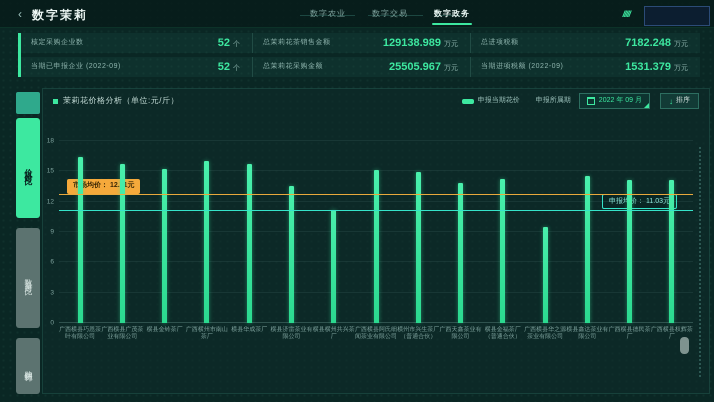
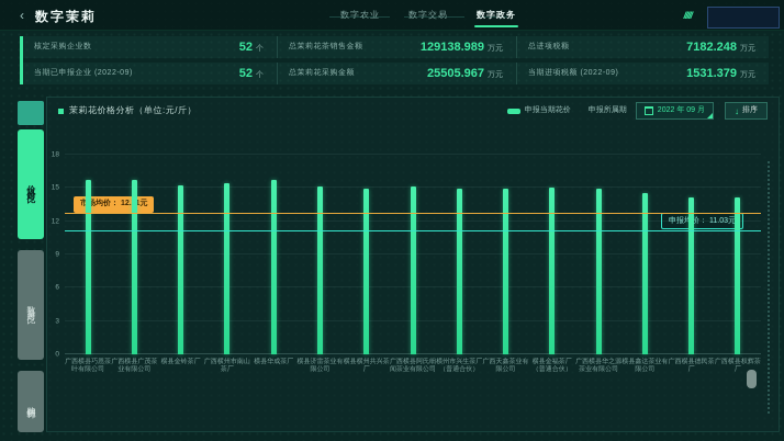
广西横县巧恩茶叶有限公司: 16.4 -> 15.7
广西横州市南山茶厂: 16.0 -> 15.4
横县济雷茶业有限公司: 13.6 -> 15.1
横县横州共兴茶厂: 11.2 -> 14.9
广西天鑫茶业有限公司: 13.8 -> 14.9
横县金福茶厂（普通合伙）: 14.2 -> 15.0
广西横县华之源茶业有限公司: 9.5 -> 14.9
